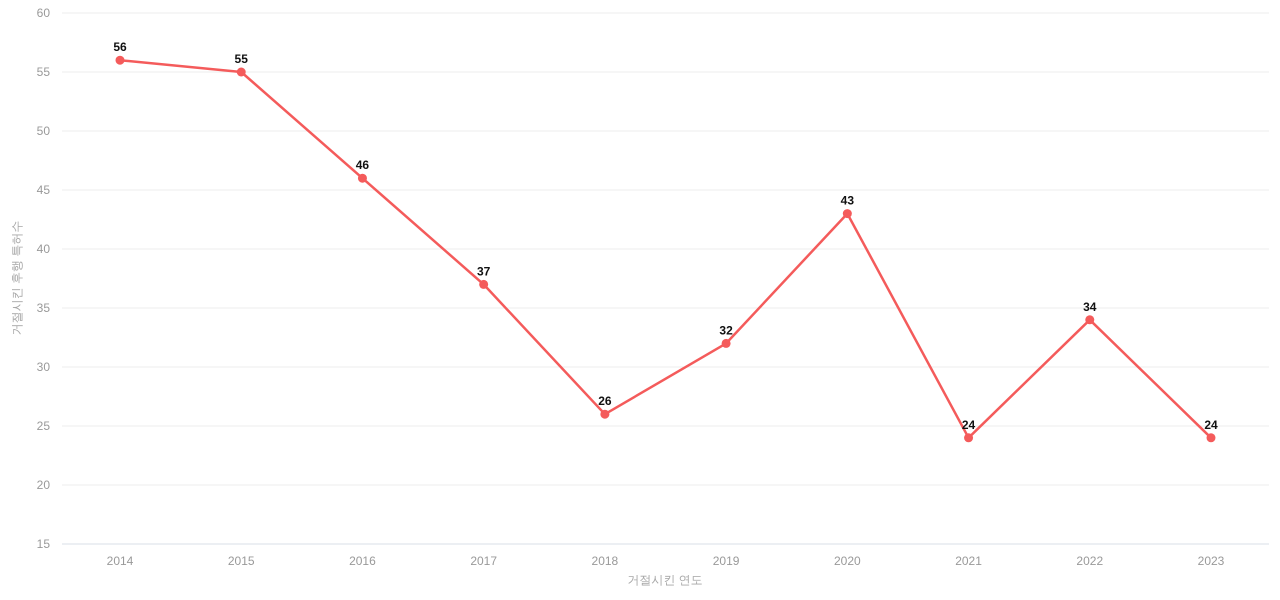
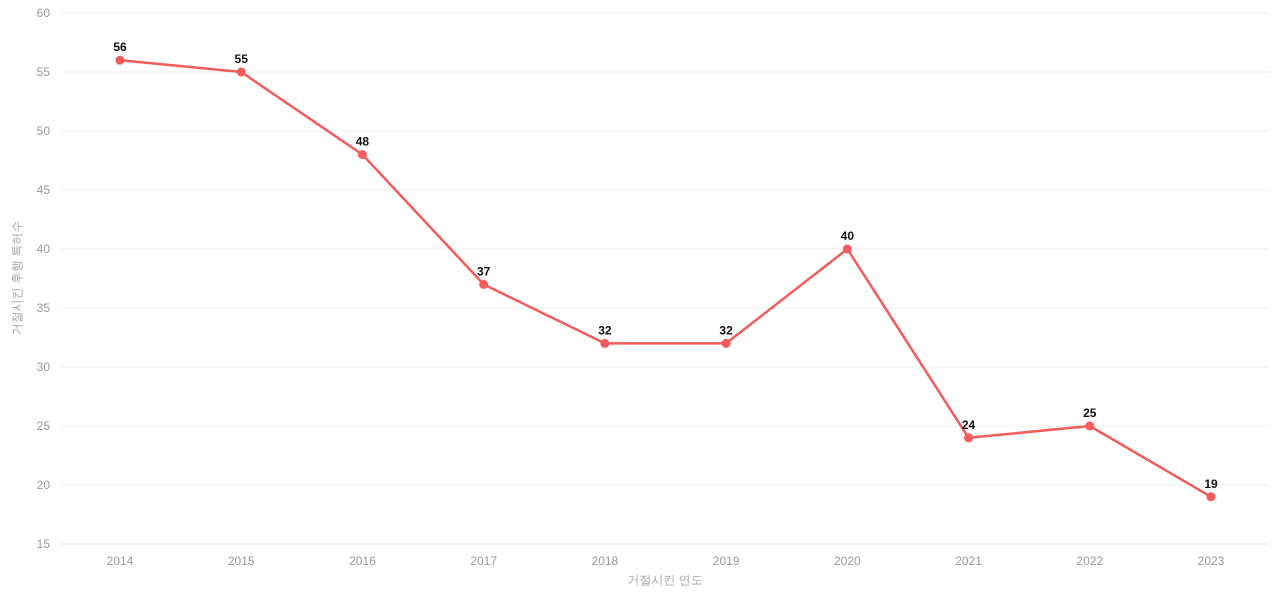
2016: 46 -> 48
2018: 26 -> 32
2020: 43 -> 40
2022: 34 -> 25
2023: 24 -> 19
